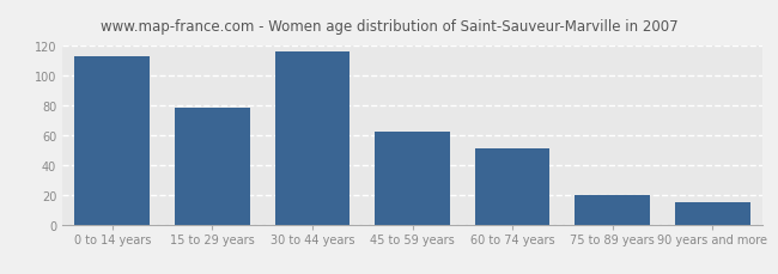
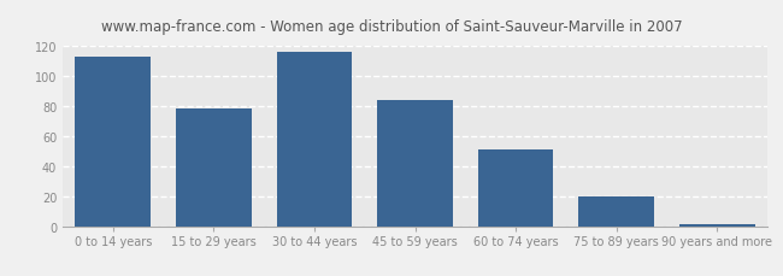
45 to 59 years: 62 -> 84
90 years and more: 15 -> 1
